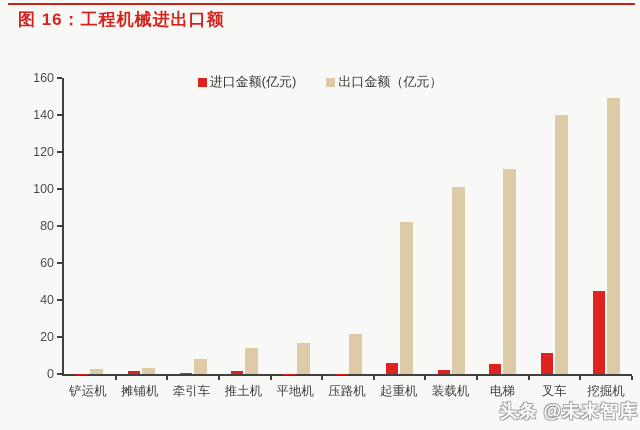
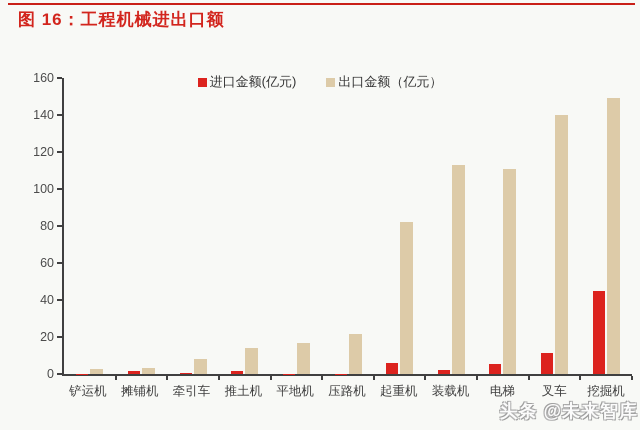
出口金额（亿元）/装载机: 101 -> 113
